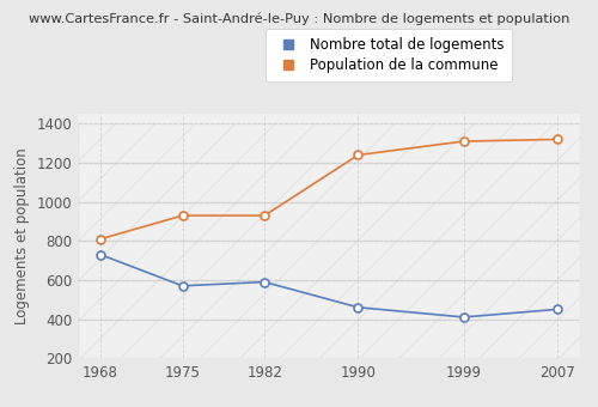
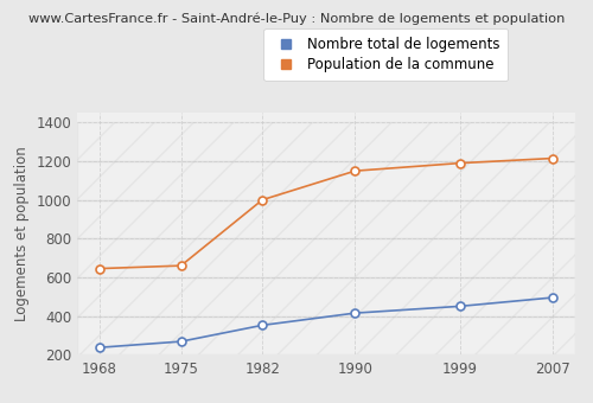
Nombre total de logements/1968: 730 -> 240
Population de la commune/1968: 810 -> 640
Nombre total de logements/1975: 570 -> 270
Population de la commune/1975: 930 -> 660
Nombre total de logements/1982: 590 -> 350
Population de la commune/1982: 930 -> 1000
Nombre total de logements/1990: 460 -> 420
Population de la commune/1990: 1240 -> 1150
Nombre total de logements/1999: 410 -> 450
Population de la commune/1999: 1310 -> 1190
Nombre total de logements/2007: 450 -> 500
Population de la commune/2007: 1320 -> 1220
